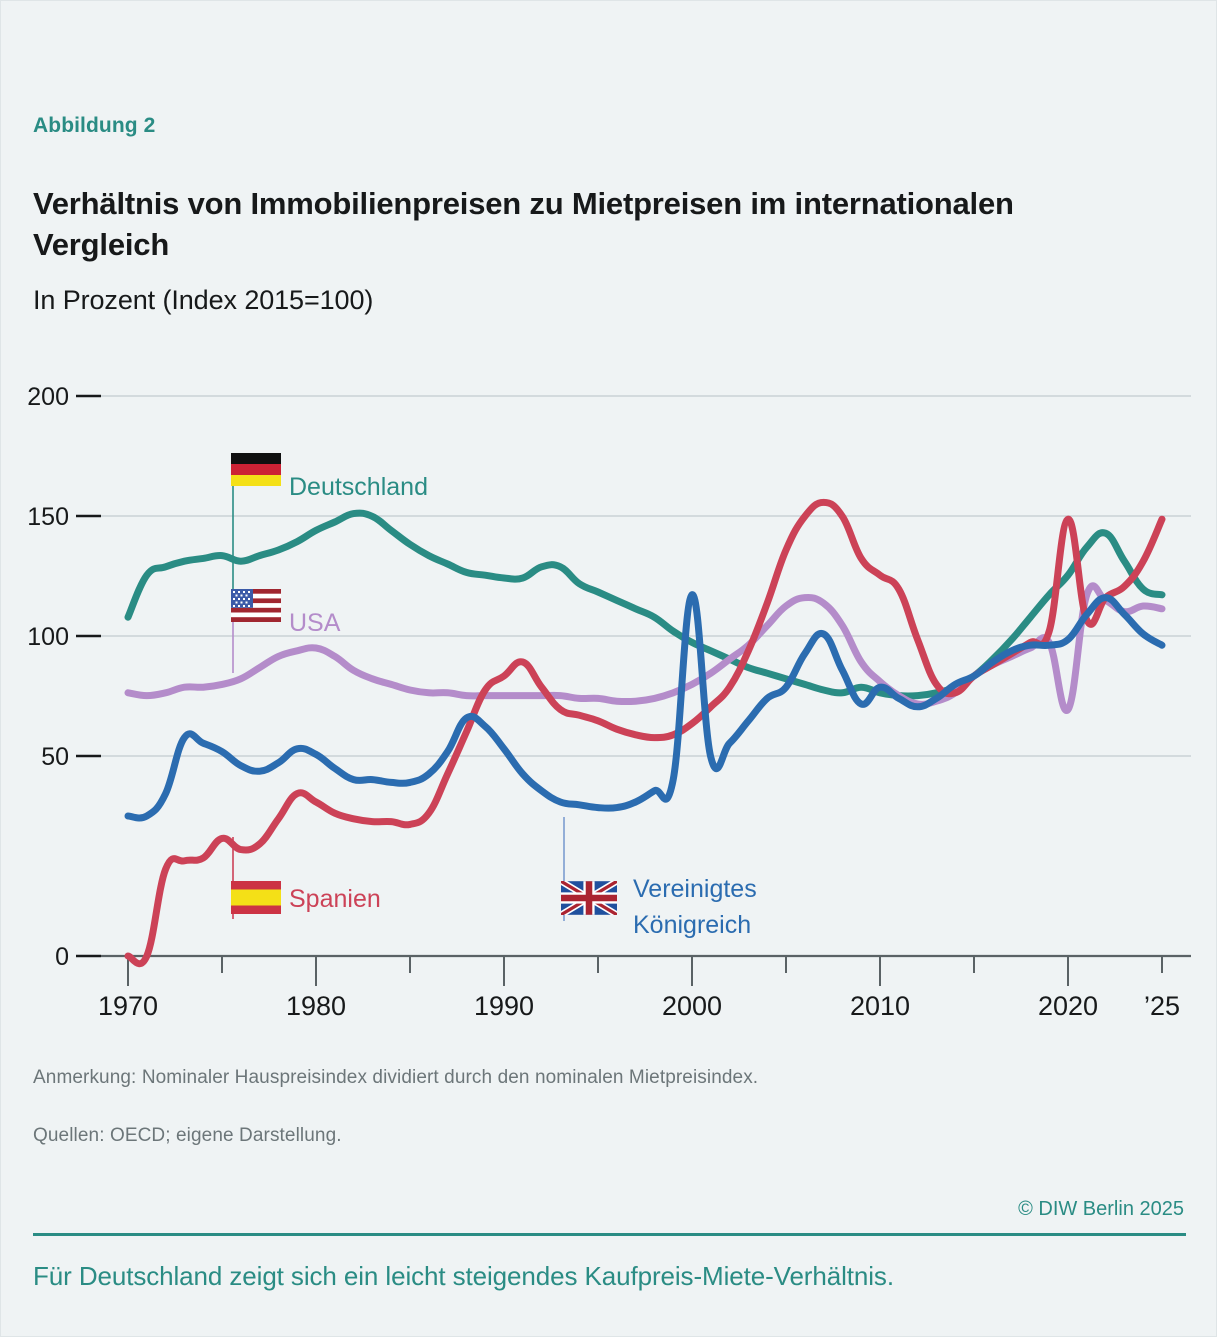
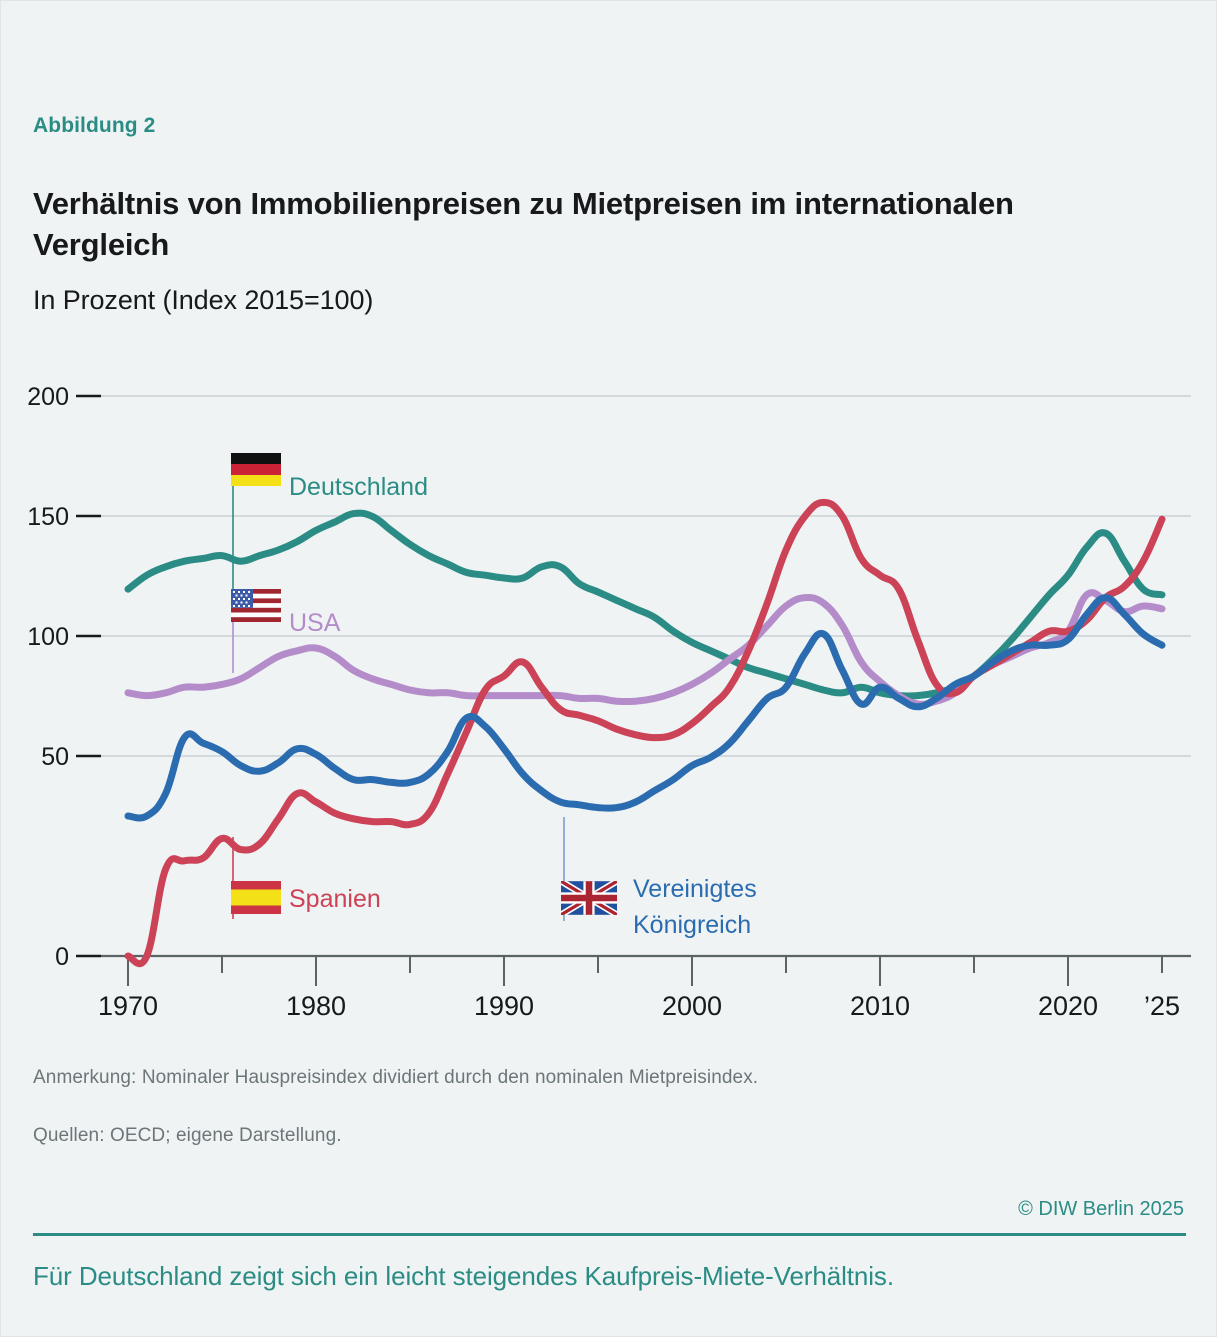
Deutschland/1970: 121 -> 131
Vereinigtes Königreich/2000: 129 -> 68
USA/2020: 88 -> 116
Spanien/2020: 156 -> 116
